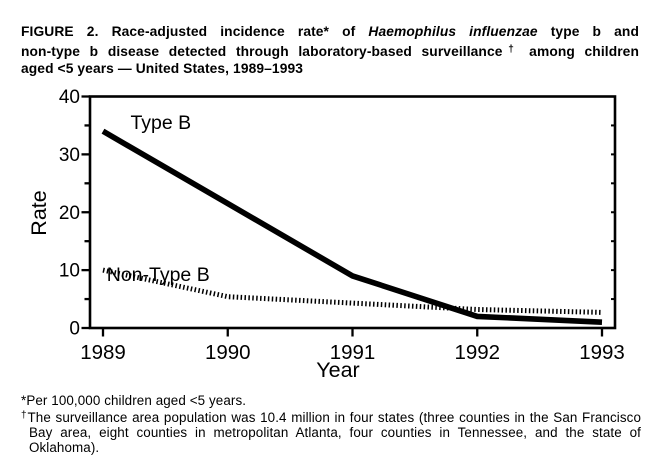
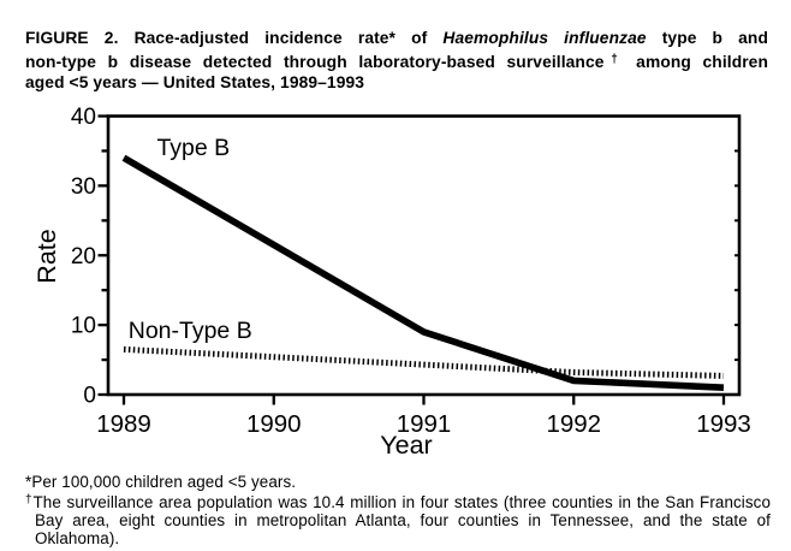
Non-Type B/1989: 10 -> 6
